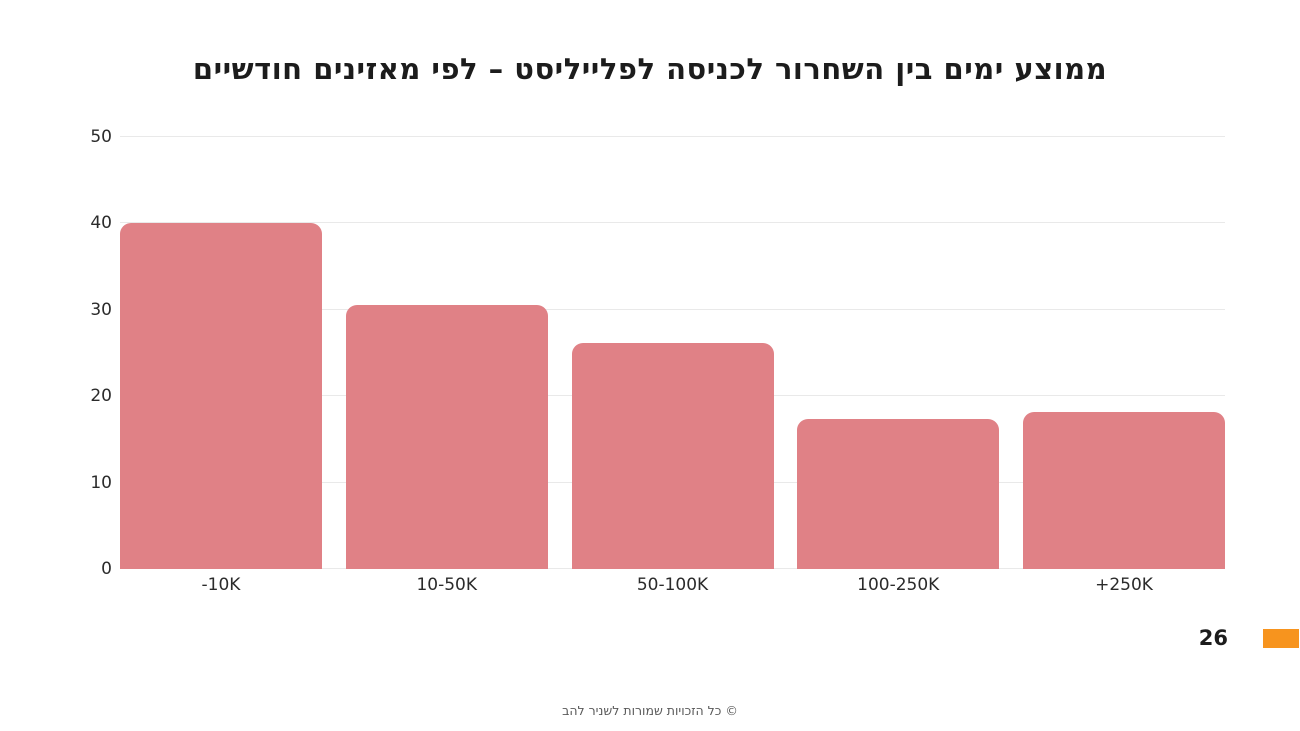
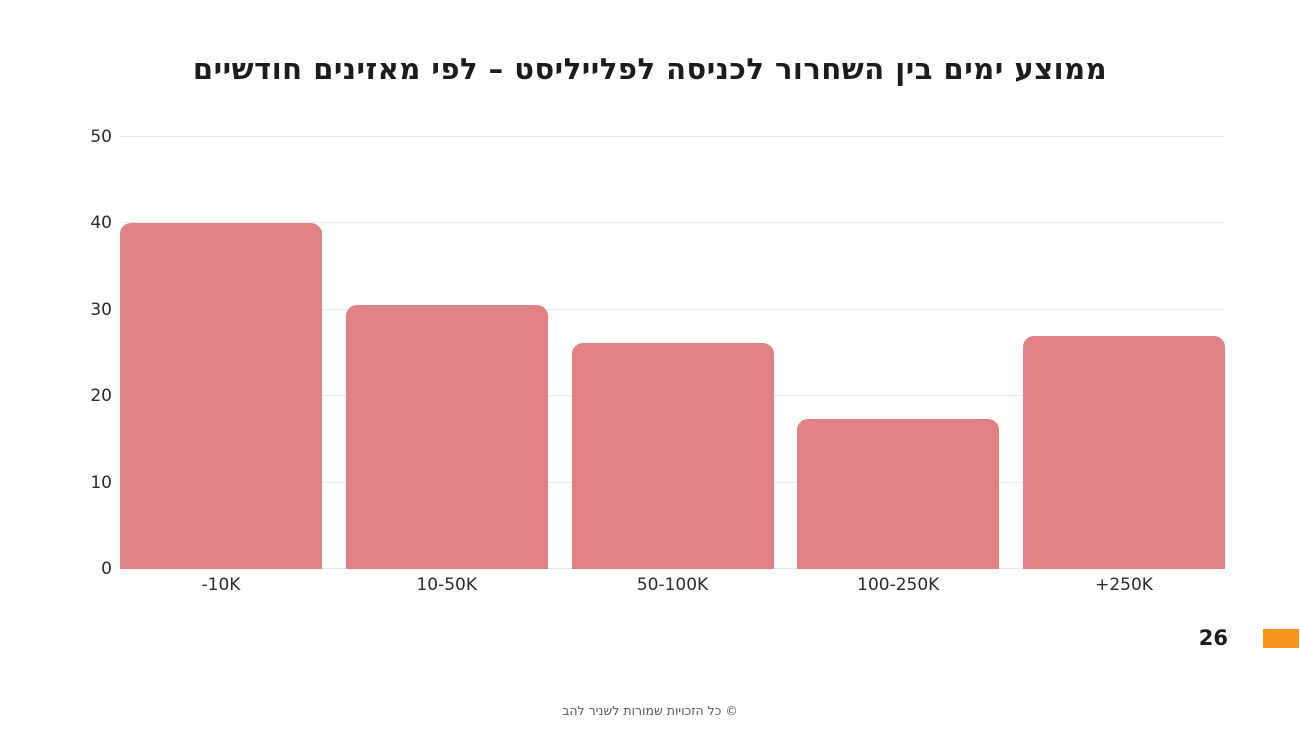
+250K: 18 -> 27
